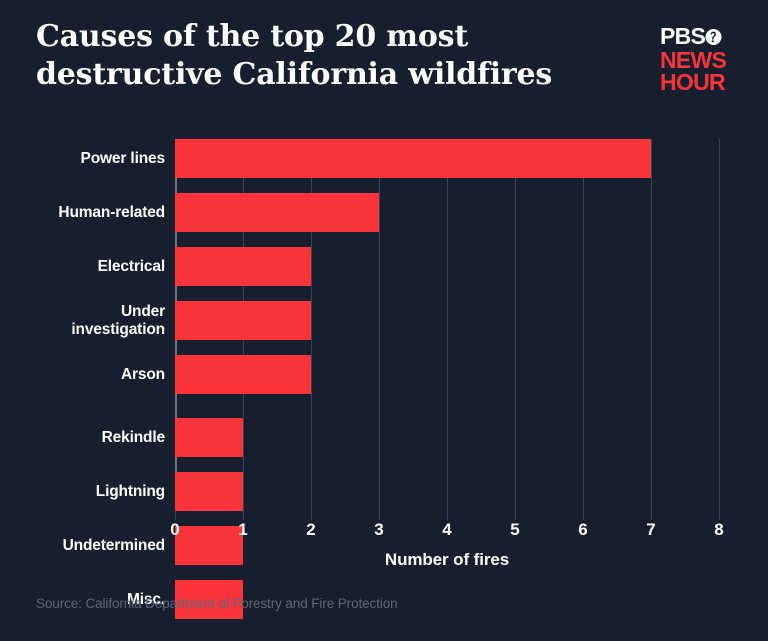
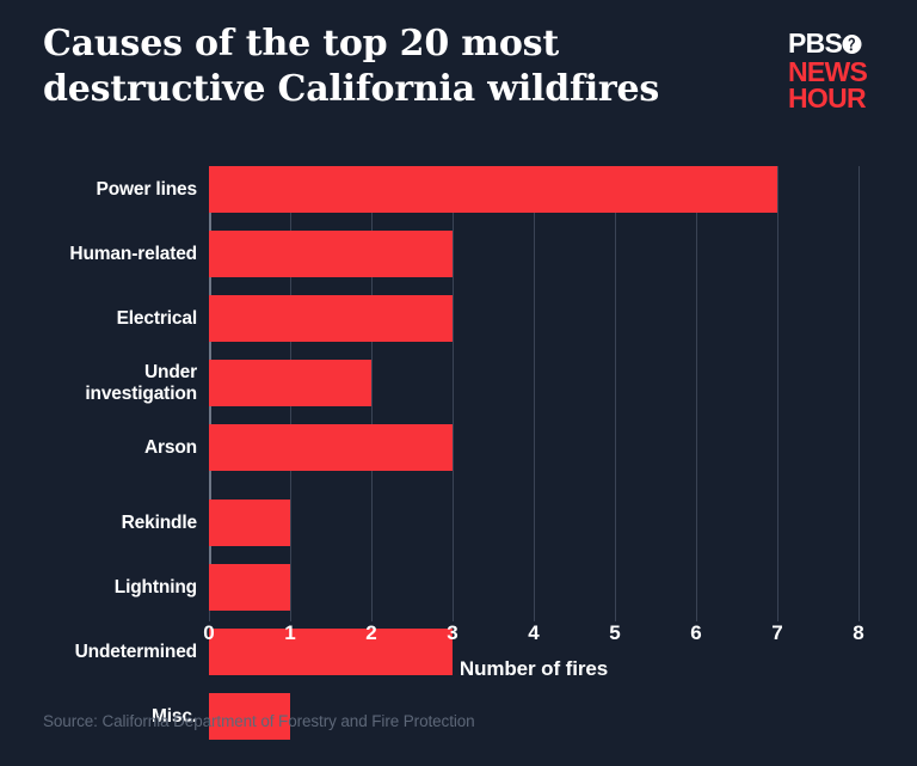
Electrical: 2 -> 3
Arson: 2 -> 3
Undetermined: 1 -> 3
